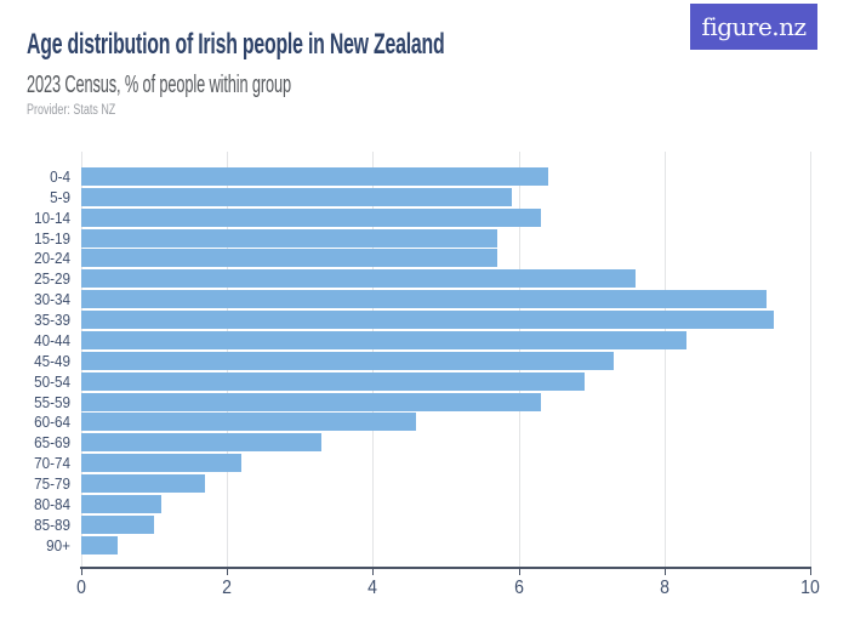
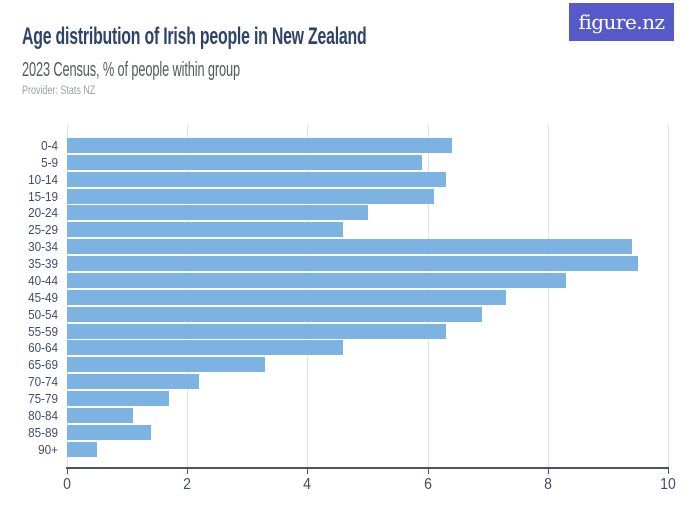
15-19: 5.7 -> 6.1
20-24: 5.7 -> 5.0
25-29: 7.6 -> 4.6
85-89: 1.0 -> 1.4
